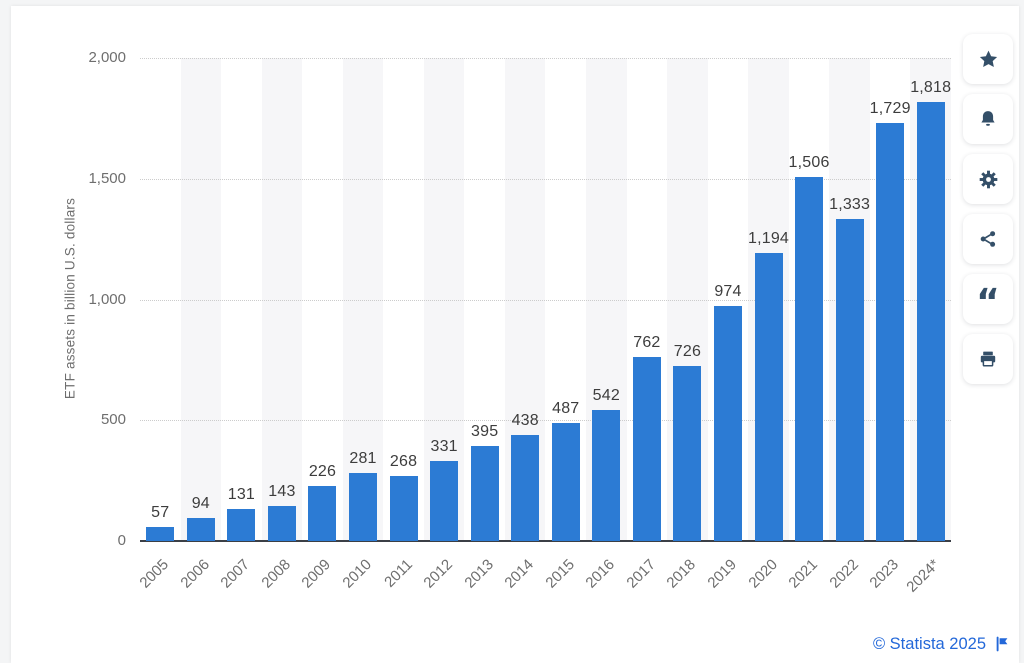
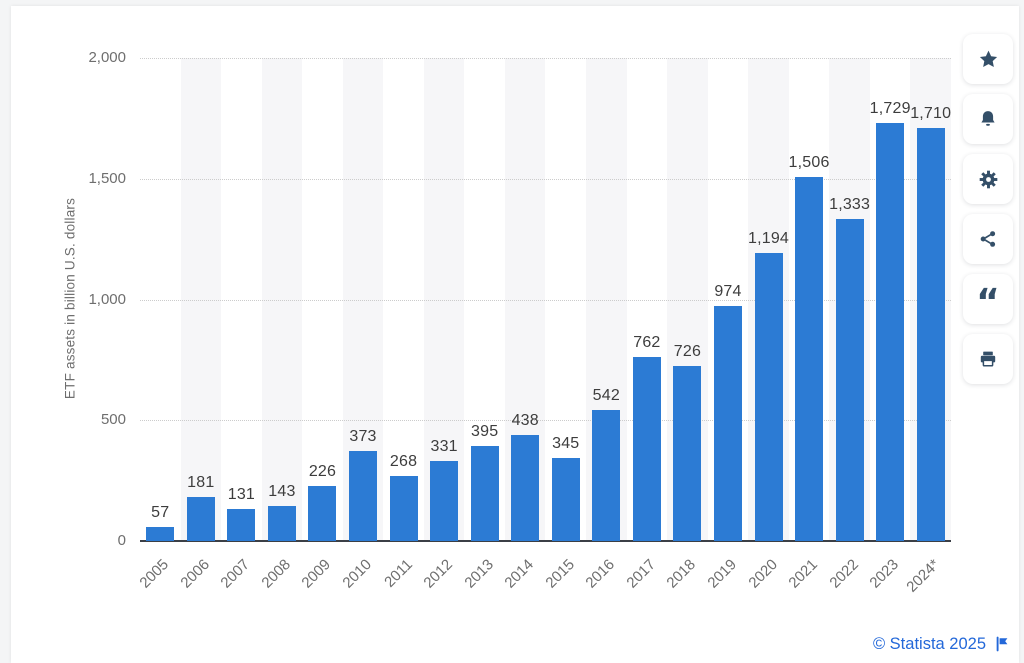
2006: 94 -> 181
2010: 281 -> 373
2015: 487 -> 345
2024*: 1,818 -> 1,710
